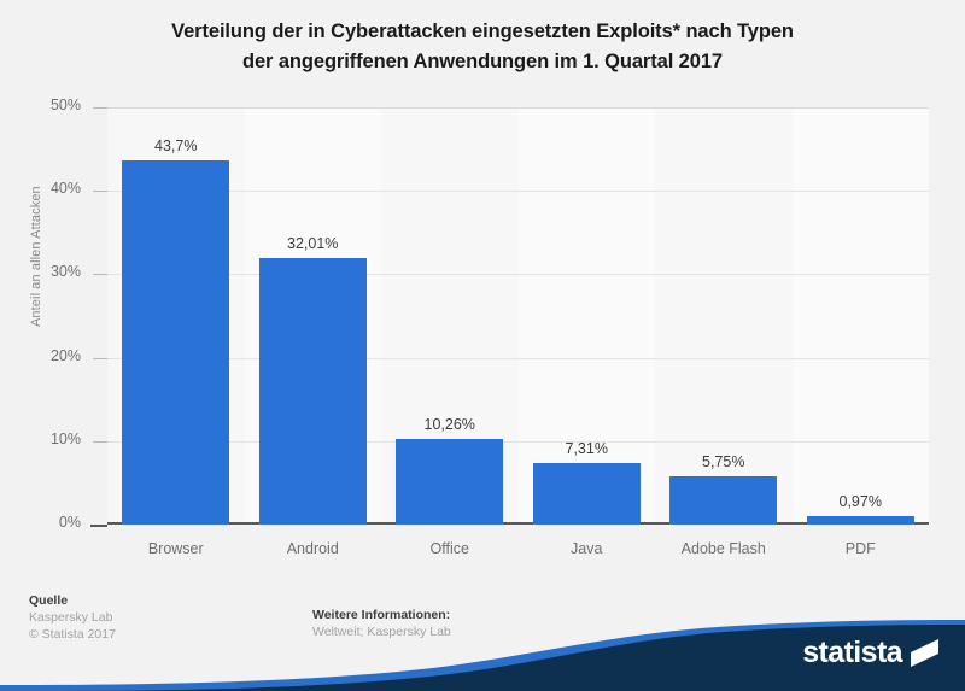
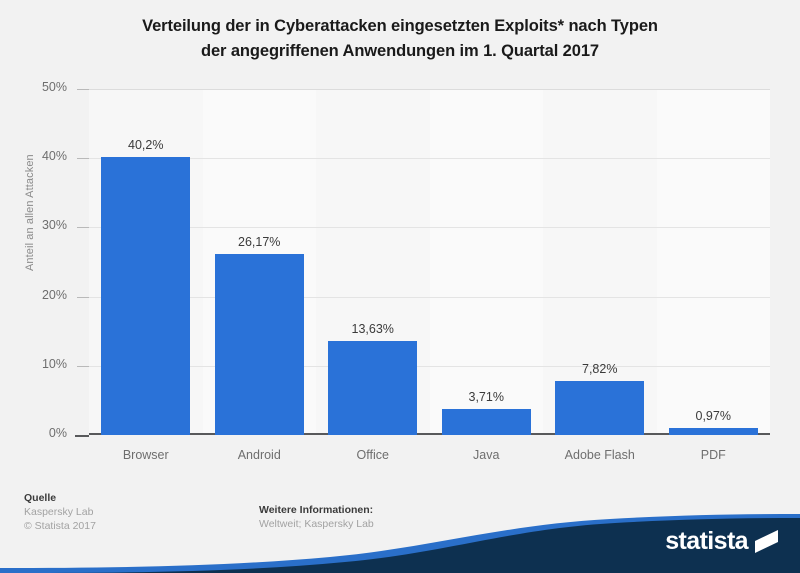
Browser: 43,7% -> 40,2%
Android: 32,01% -> 26,17%
Office: 10,26% -> 13,63%
Java: 7,31% -> 3,71%
Adobe Flash: 5,75% -> 7,82%
